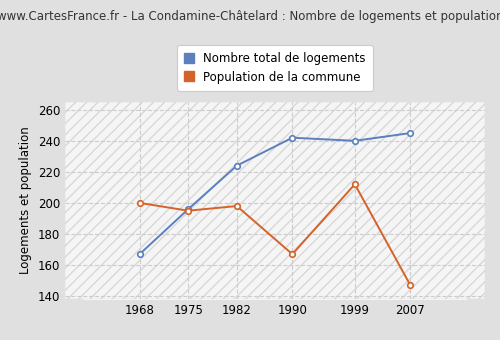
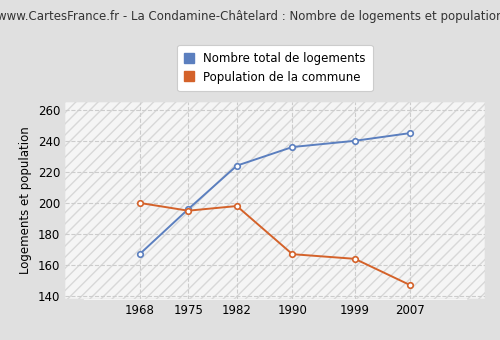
Nombre total de logements/1990: 242 -> 236
Population de la commune/1999: 212 -> 164
